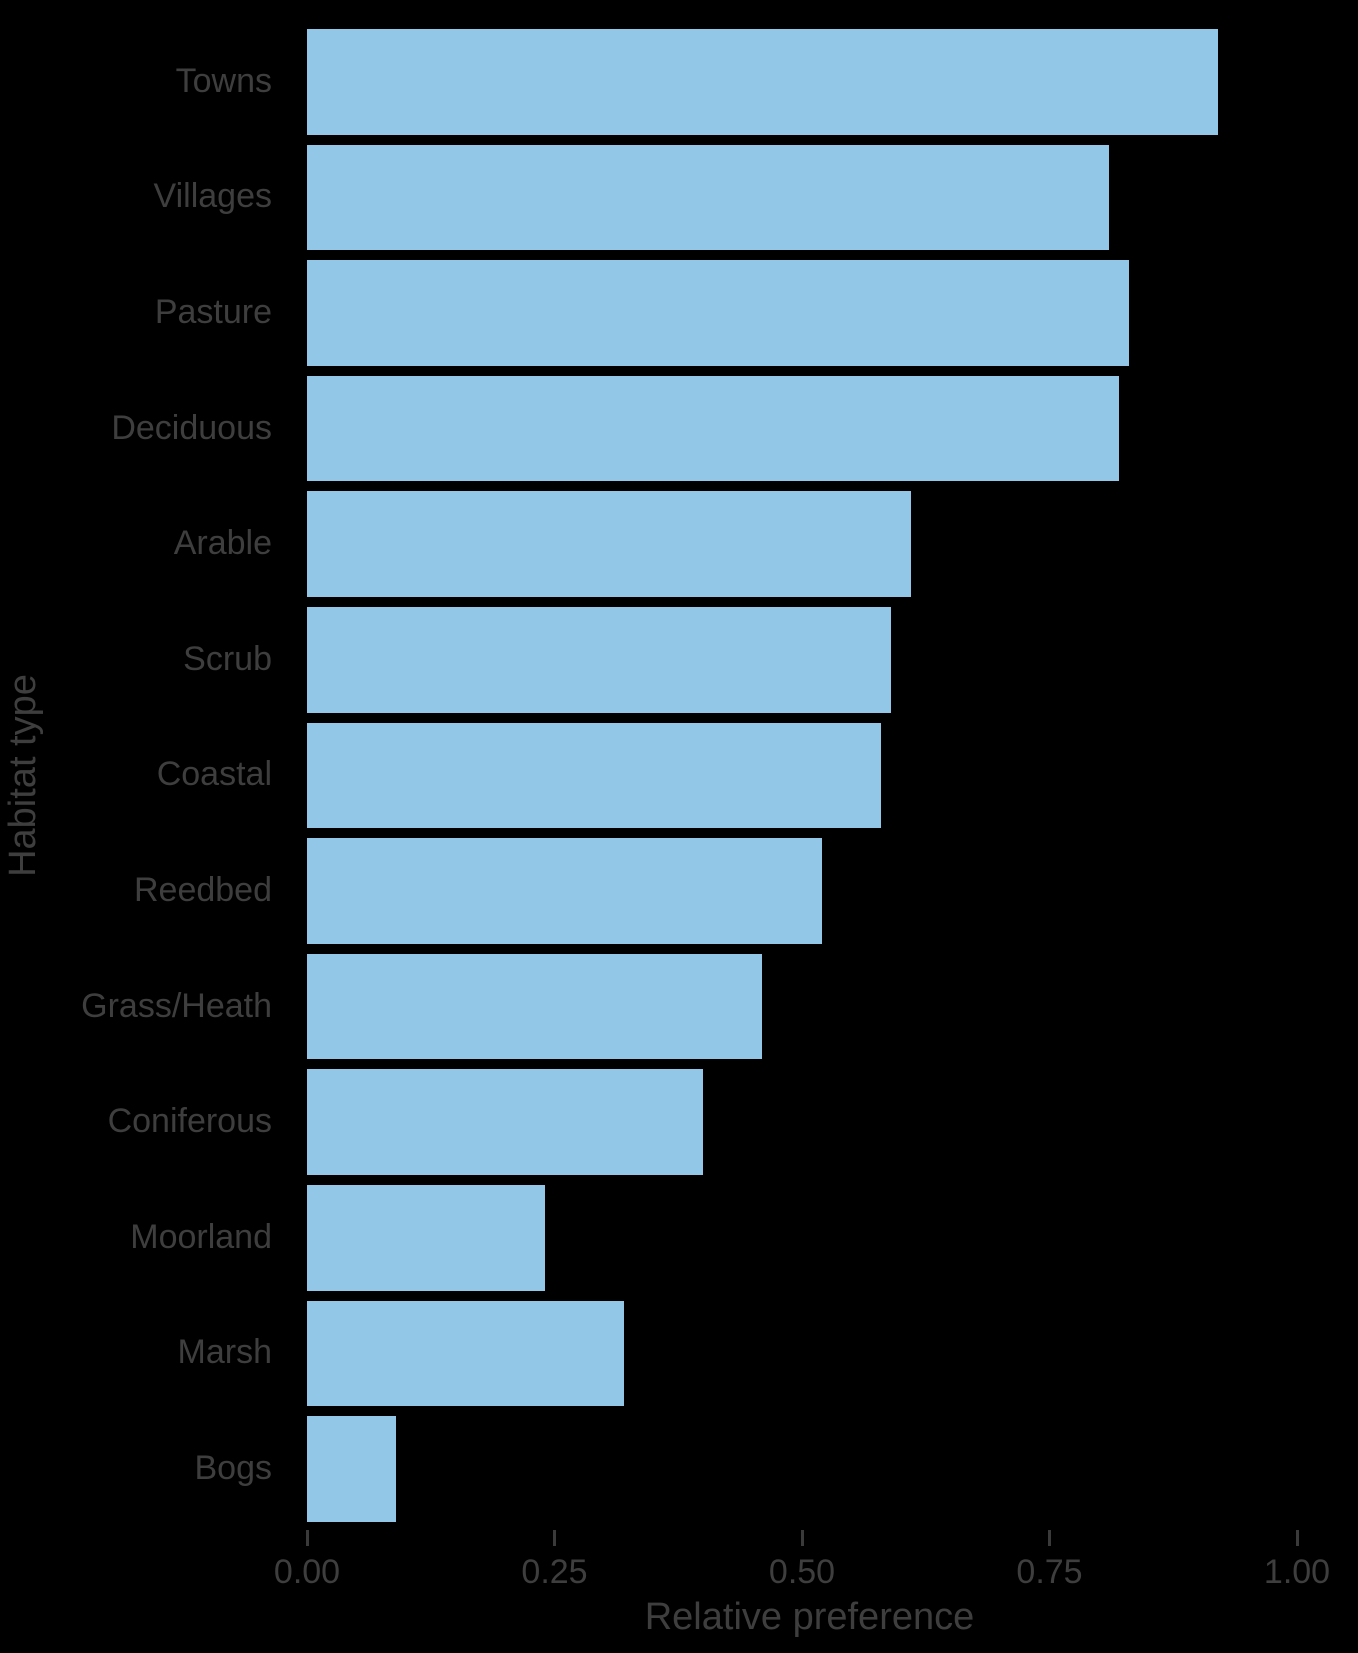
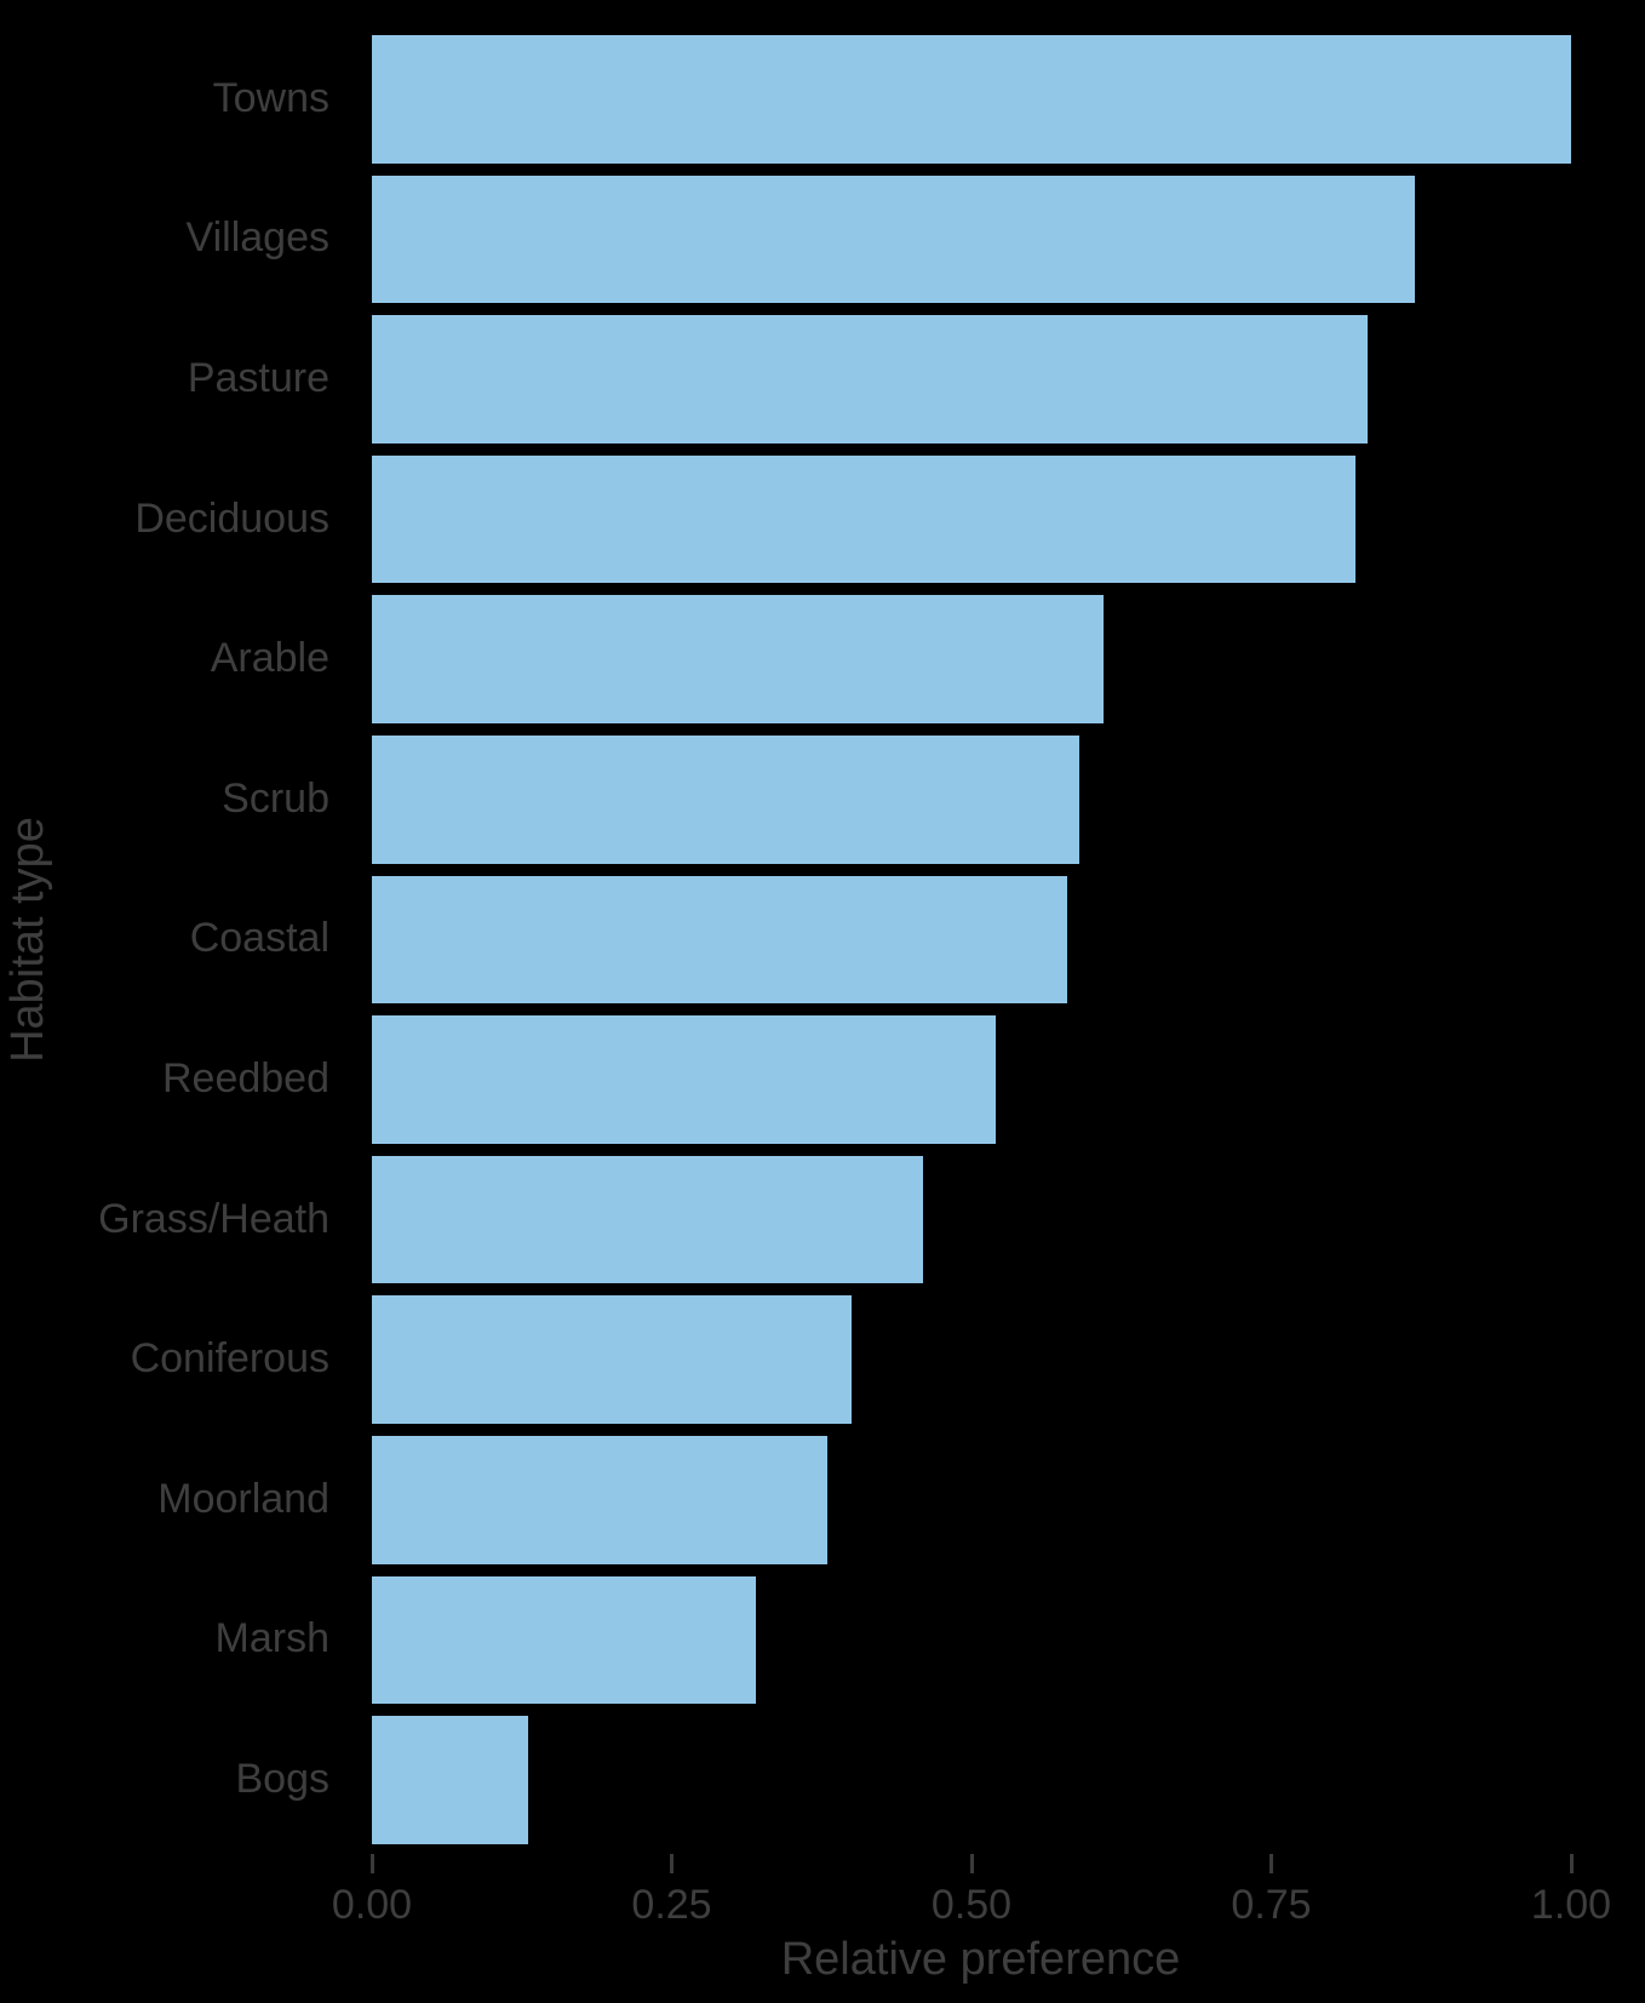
Towns: 0.92 -> 1.00
Villages: 0.81 -> 0.87
Moorland: 0.24 -> 0.38
Bogs: 0.09 -> 0.13
